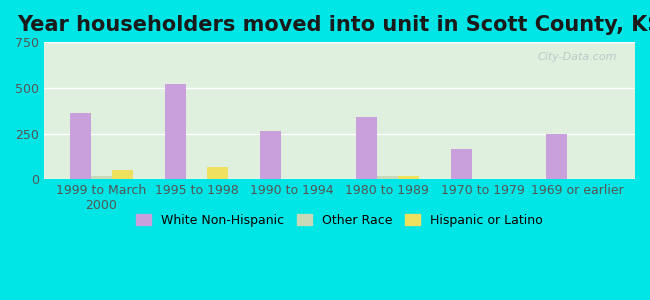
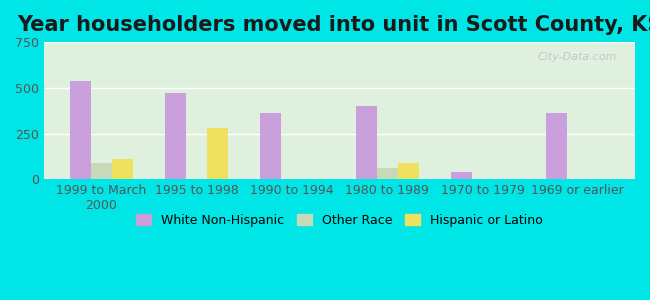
White Non-Hispanic/1999 to March 2000: 360 -> 540
Other Race/1999 to March 2000: 20 -> 90
Hispanic or Latino/1999 to March 2000: 50 -> 110
White Non-Hispanic/1995 to 1998: 520 -> 470
Hispanic or Latino/1995 to 1998: 60 -> 280
White Non-Hispanic/1990 to 1994: 260 -> 360
White Non-Hispanic/1980 to 1989: 340 -> 400
Other Race/1980 to 1989: 20 -> 60
Hispanic or Latino/1980 to 1989: 20 -> 90
White Non-Hispanic/1970 to 1979: 160 -> 40
White Non-Hispanic/1969 or earlier: 240 -> 360
